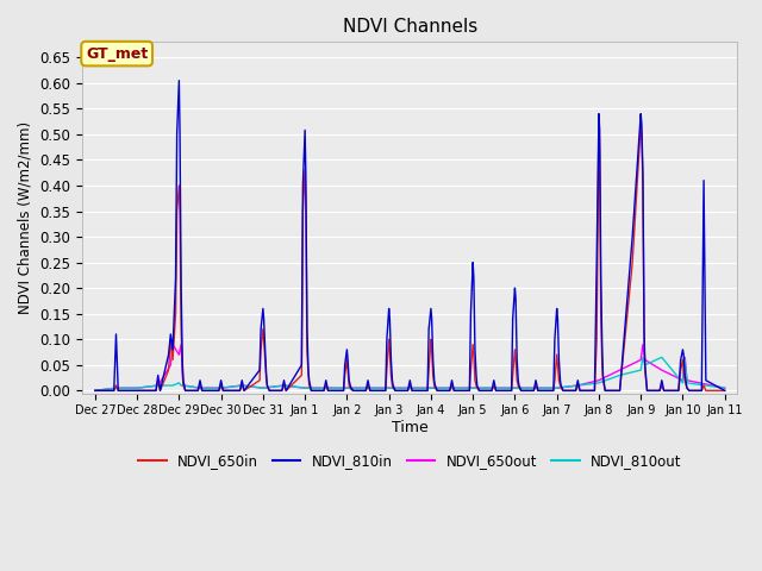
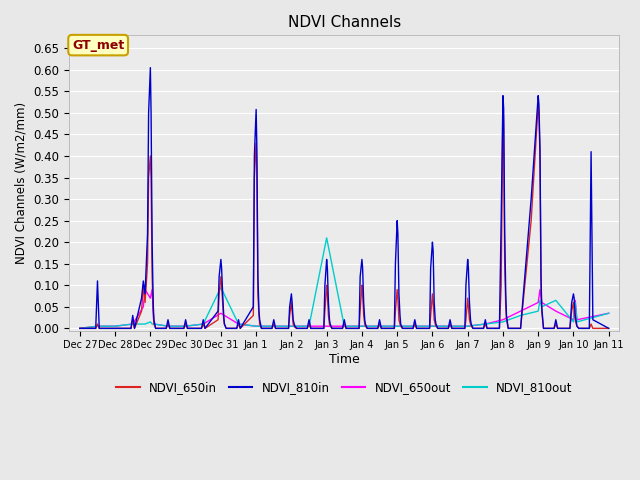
NDVI_650out/Dec 31: 0.005 -> 0.035
NDVI_810out/Dec 31: 0.005 -> 0.095
NDVI_810out/Jan 3: 0.005 -> 0.210
NDVI_650out/Jan 11: 0.005 -> 0.035
NDVI_810out/Jan 11: 0.005 -> 0.035
